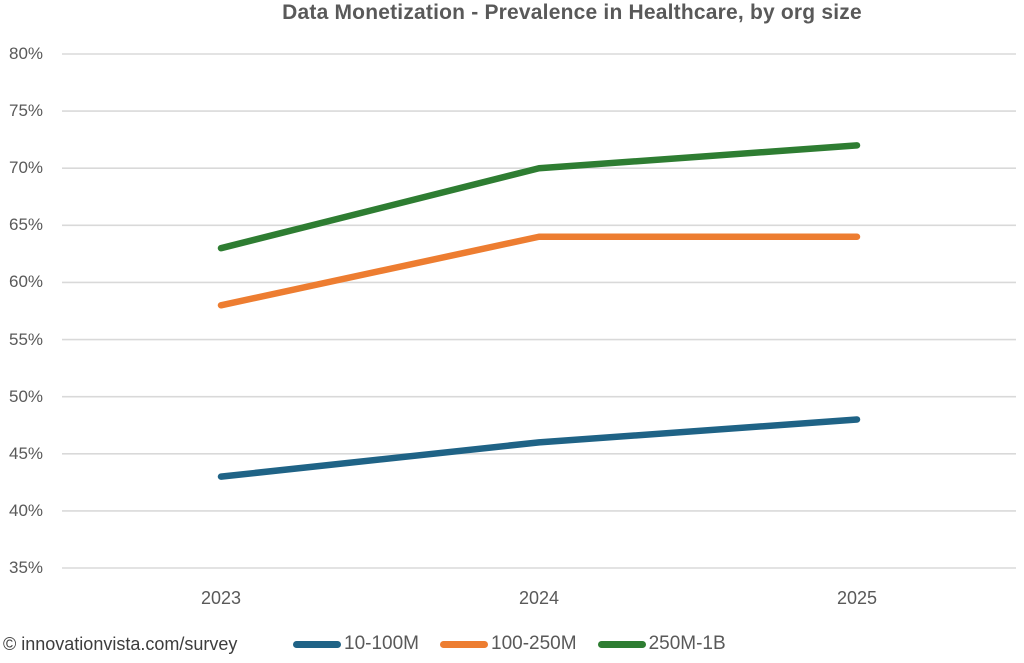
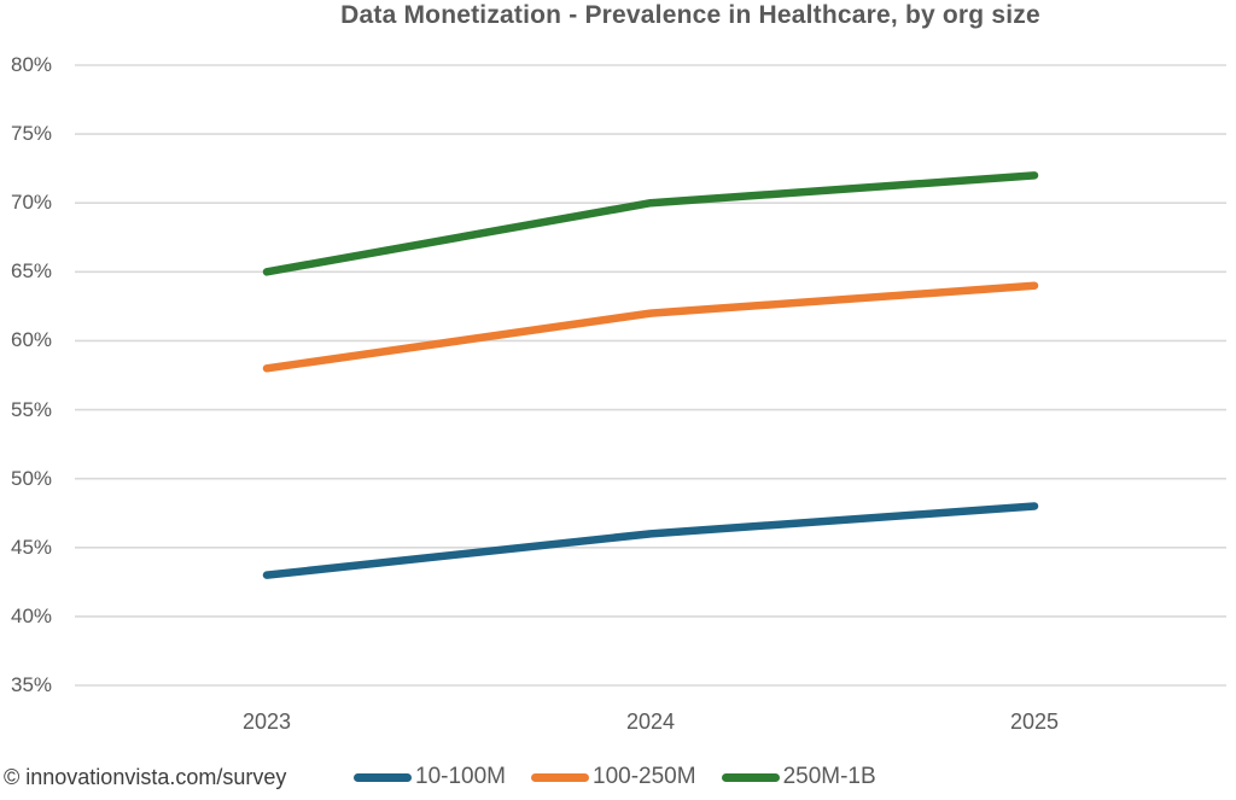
250M-1B/2023: 63% -> 65%
100-250M/2024: 64% -> 62%
